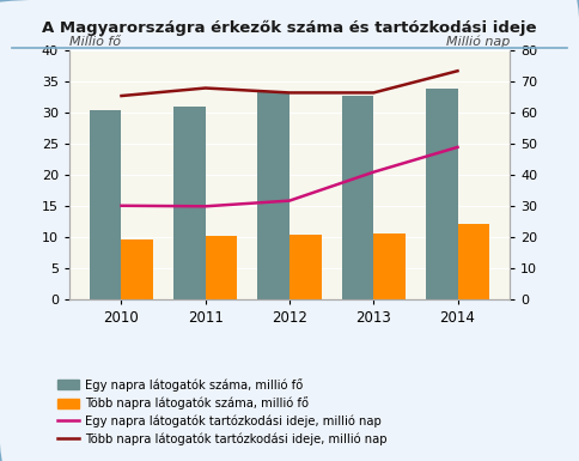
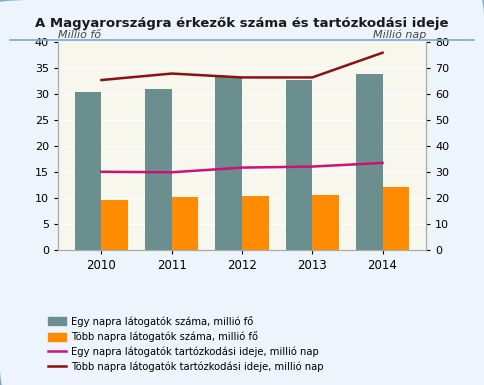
Egy napra látogatók tartózkodási ideje, millió nap/2013: 41.0 -> 32.2
Egy napra látogatók tartózkodási ideje, millió nap/2014: 49.0 -> 33.6
Több napra látogatók tartózkodási ideje, millió nap/2014: 73.5 -> 76.0
